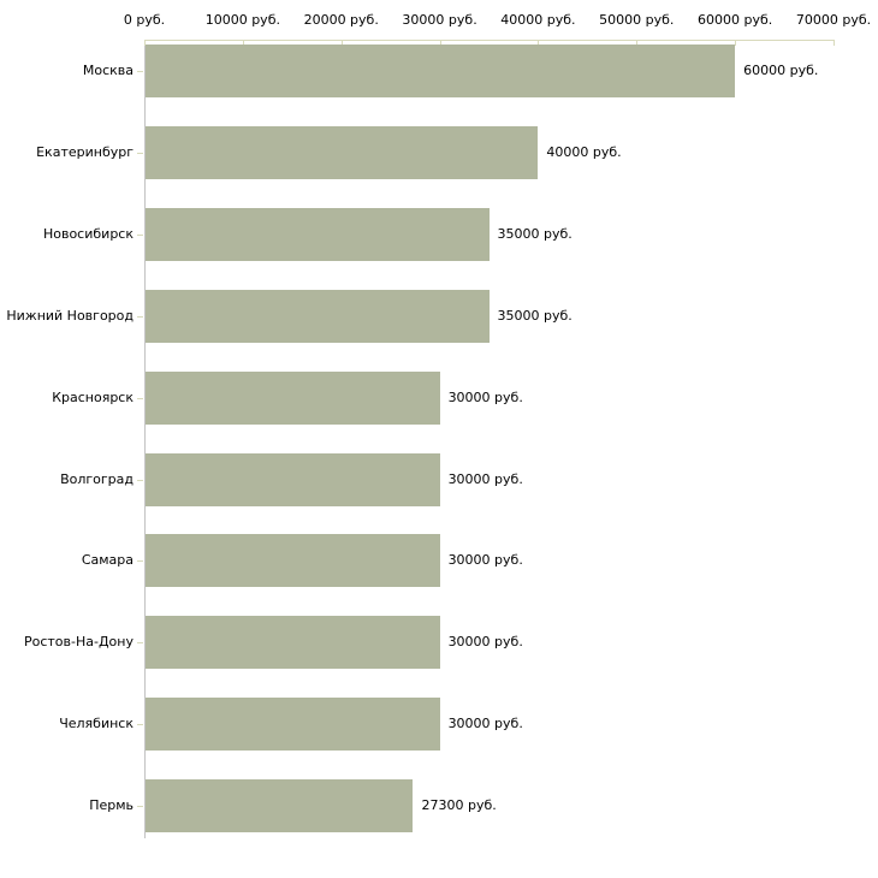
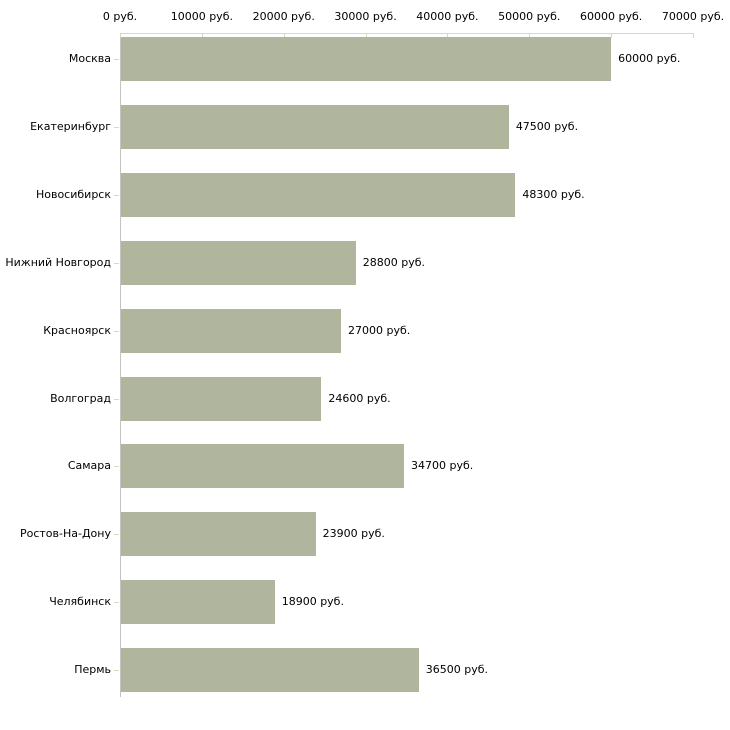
Екатеринбург: 40000 -> 47500
Новосибирск: 35000 -> 48300
Нижний Новгород: 35000 -> 28800
Красноярск: 30000 -> 27000
Волгоград: 30000 -> 24600
Самара: 30000 -> 34700
Ростов-На-Дону: 30000 -> 23900
Челябинск: 30000 -> 18900
Пермь: 27300 -> 36500
